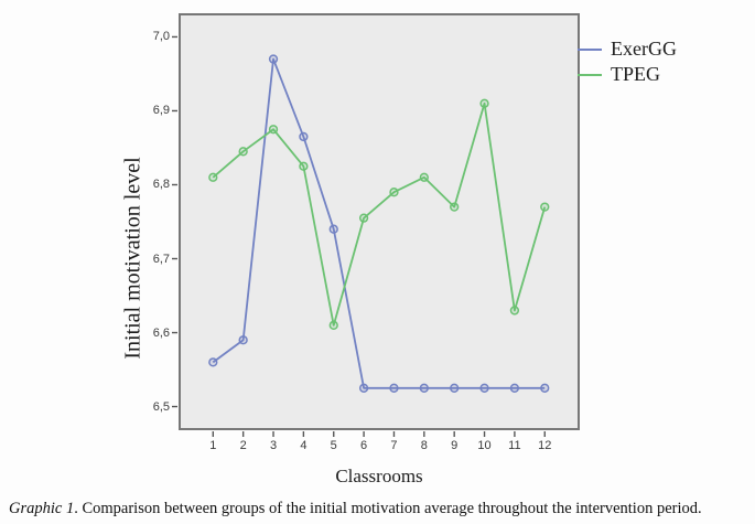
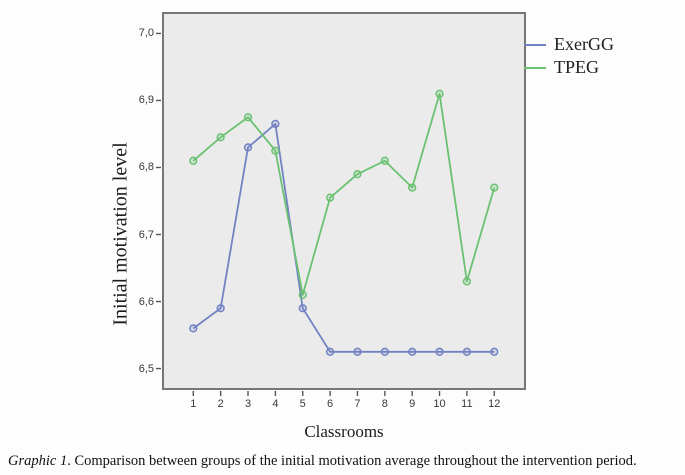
ExerGG/3: 6,97 -> 6,83
ExerGG/5: 6,74 -> 6,59
